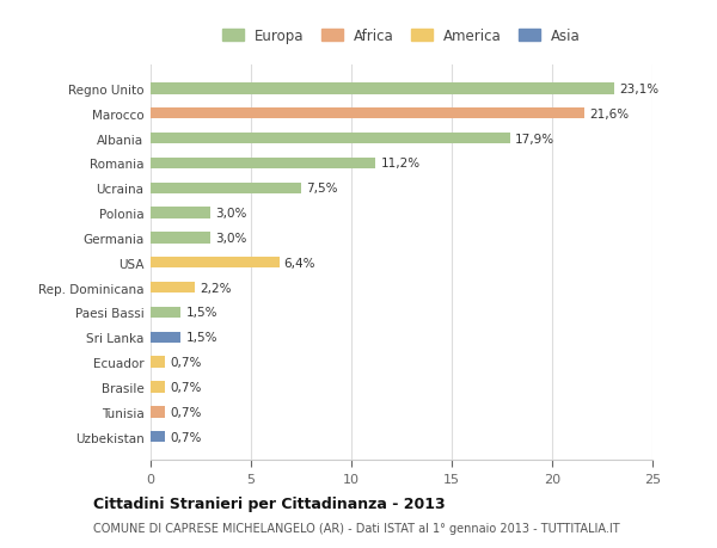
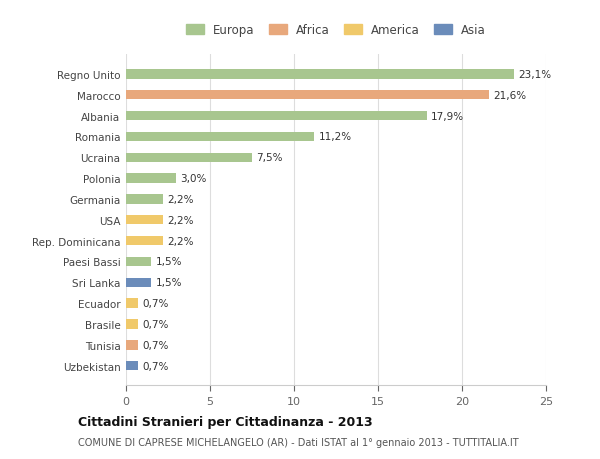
Germania: 3,0% -> 2,2%
USA: 6,4% -> 2,2%
